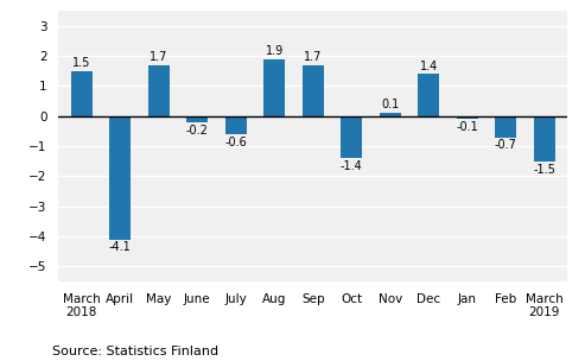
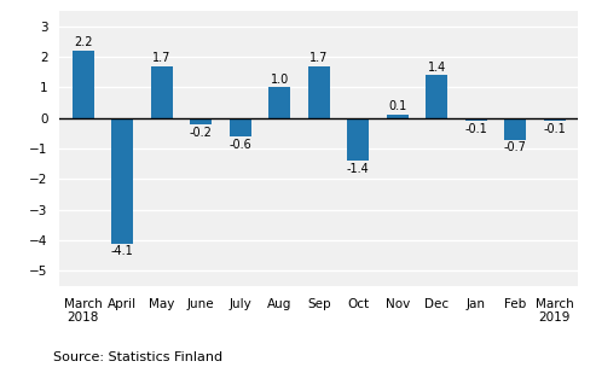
March 2018: 1.5 -> 2.2
Aug: 1.9 -> 1.0
March 2019: -1.5 -> -0.1
